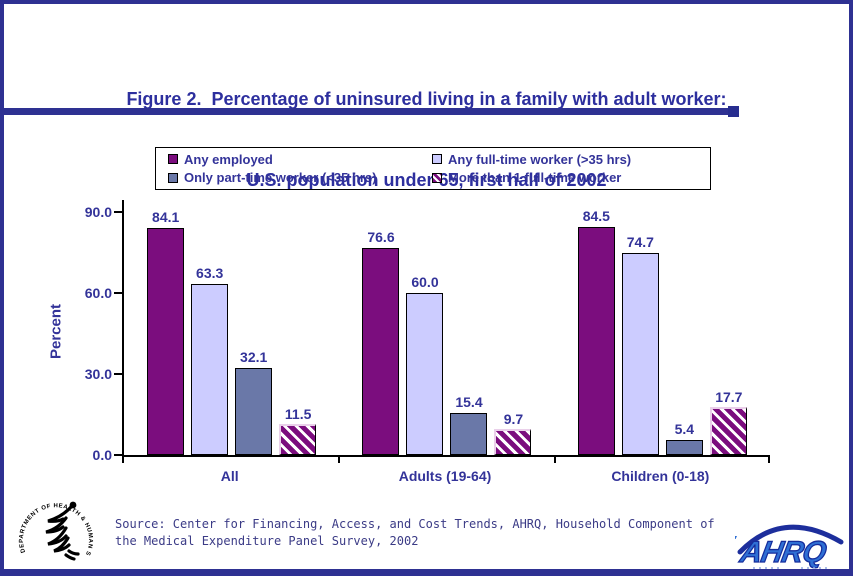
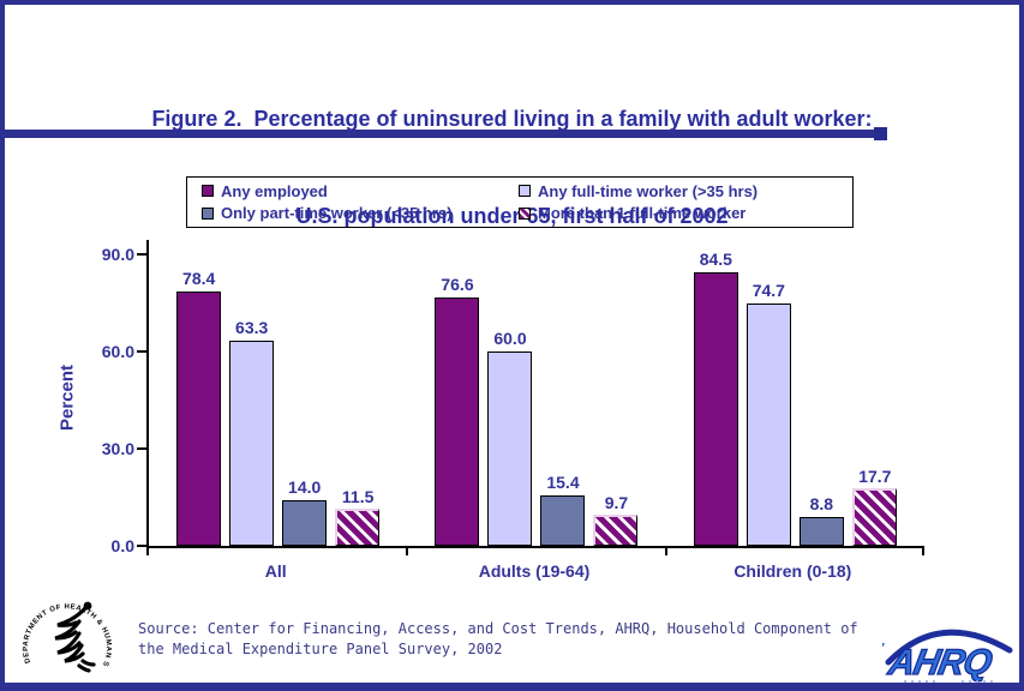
Any employed/All: 84.1 -> 78.4
Only part-time worker (<35 hrs)/All: 32.1 -> 14.0
Only part-time worker (<35 hrs)/Children (0-18): 5.4 -> 8.8
